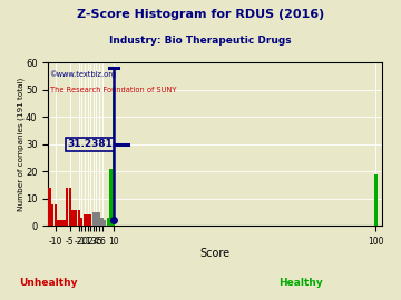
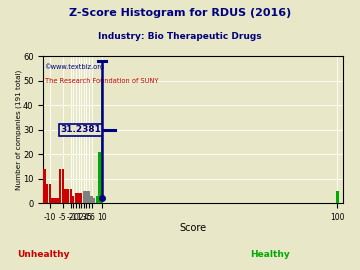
100: 19 -> 5
